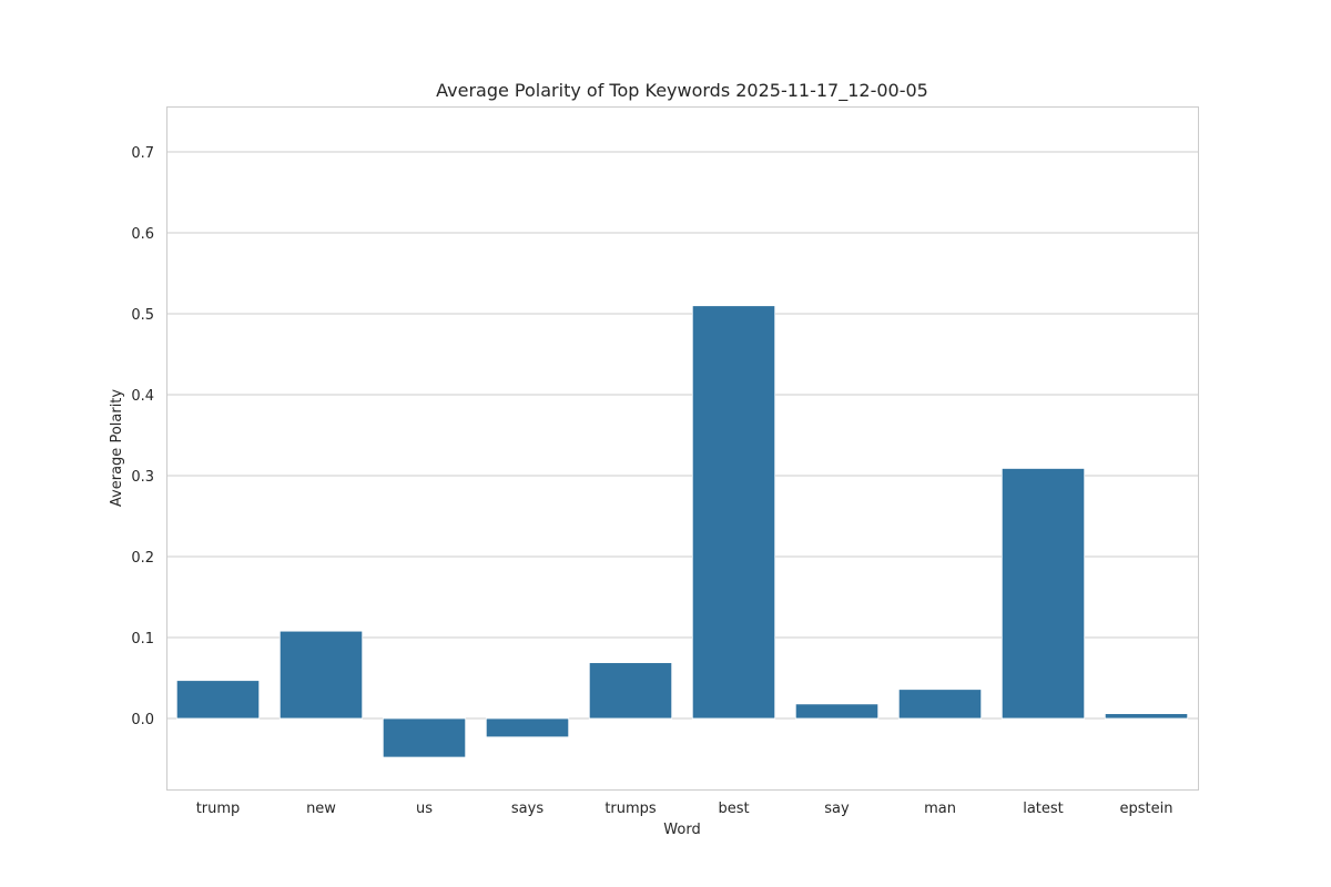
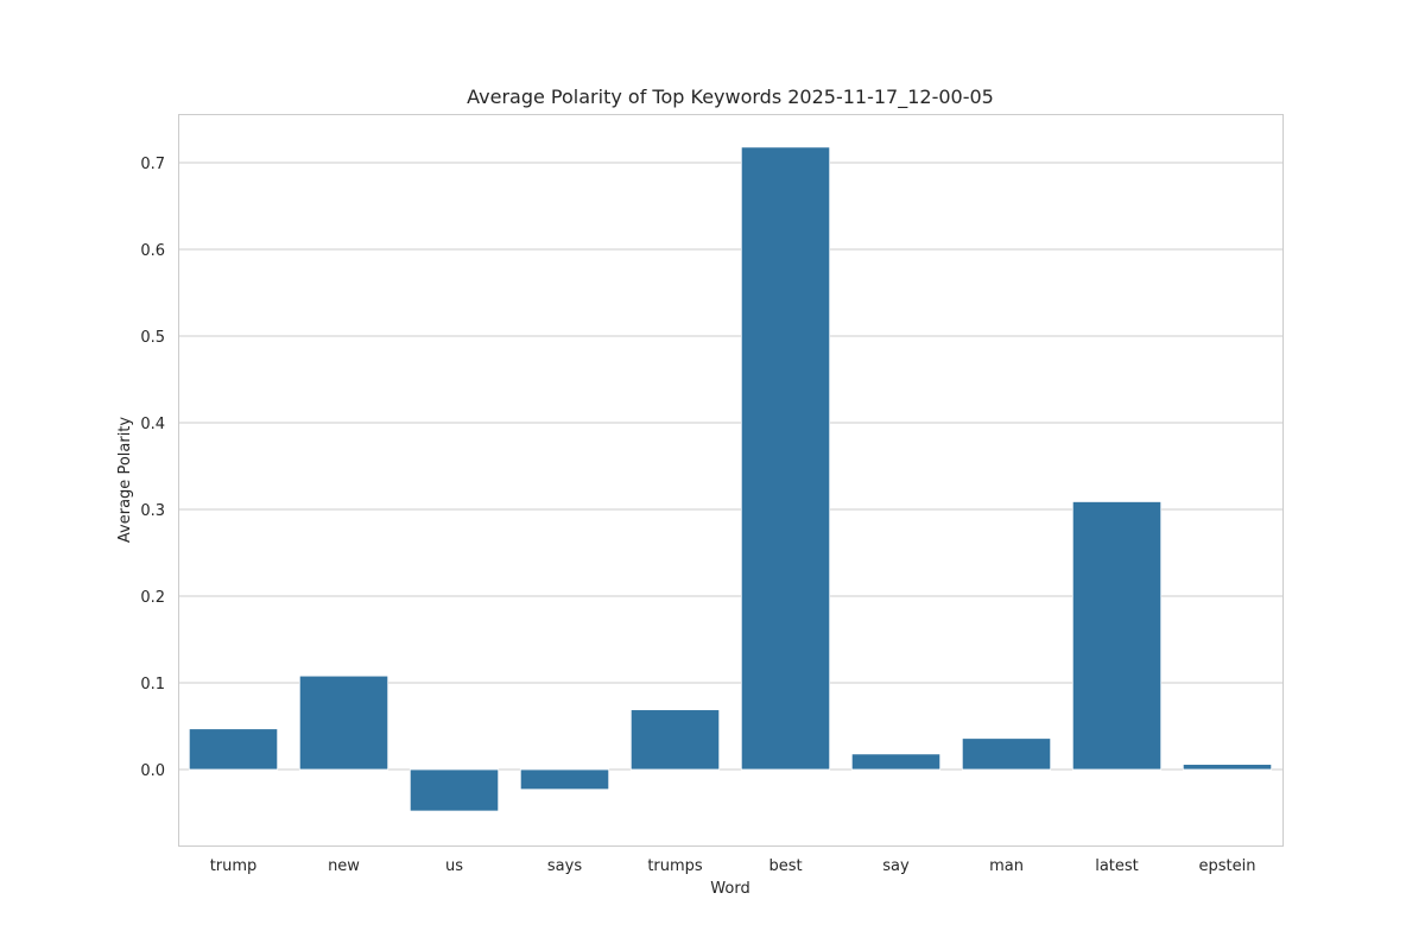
best: 0.51 -> 0.72
